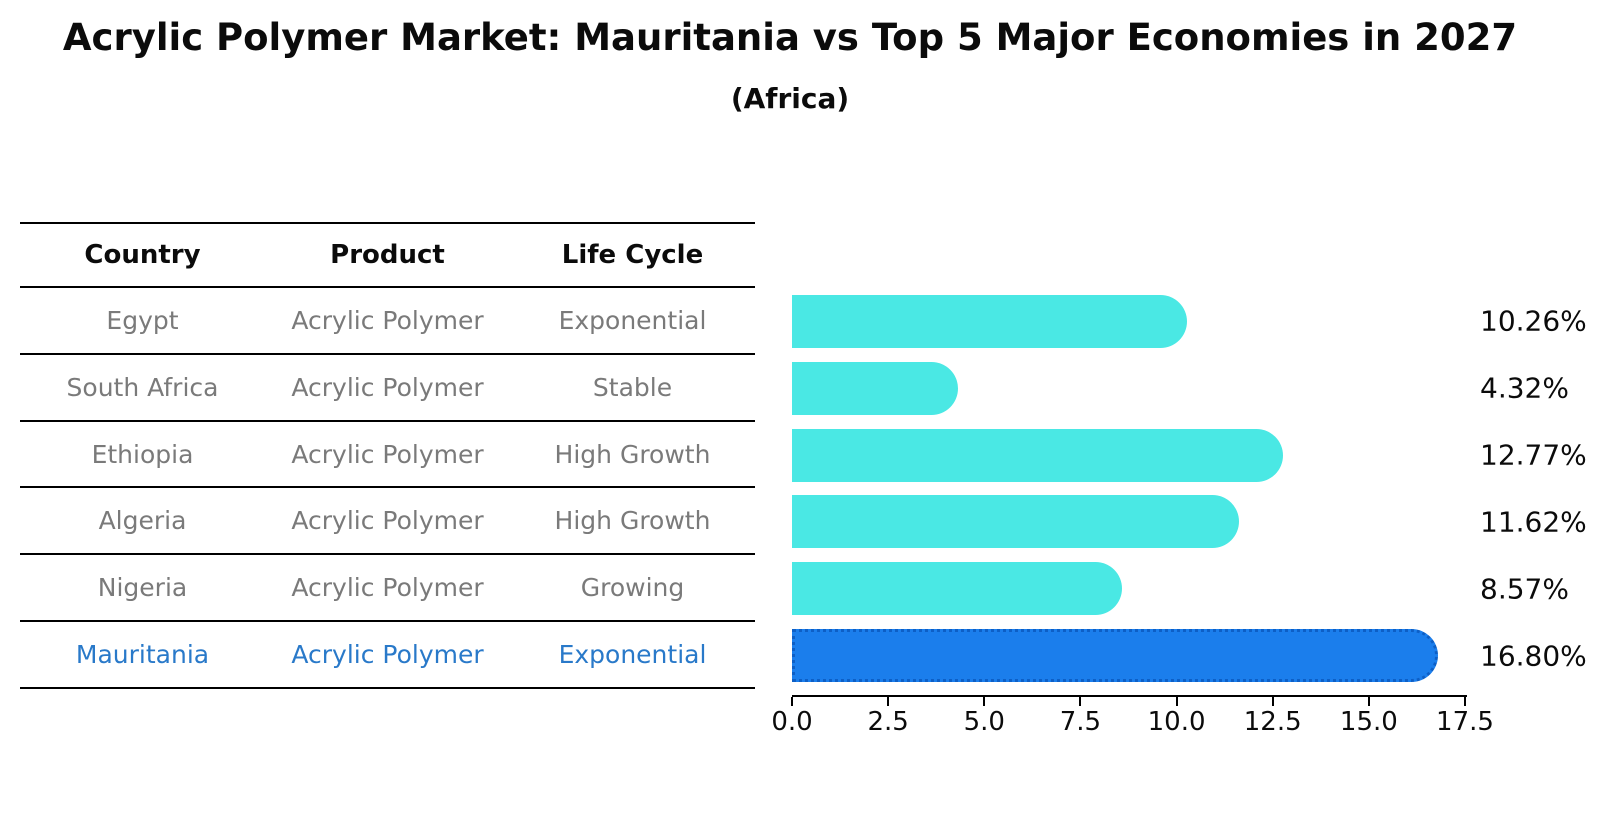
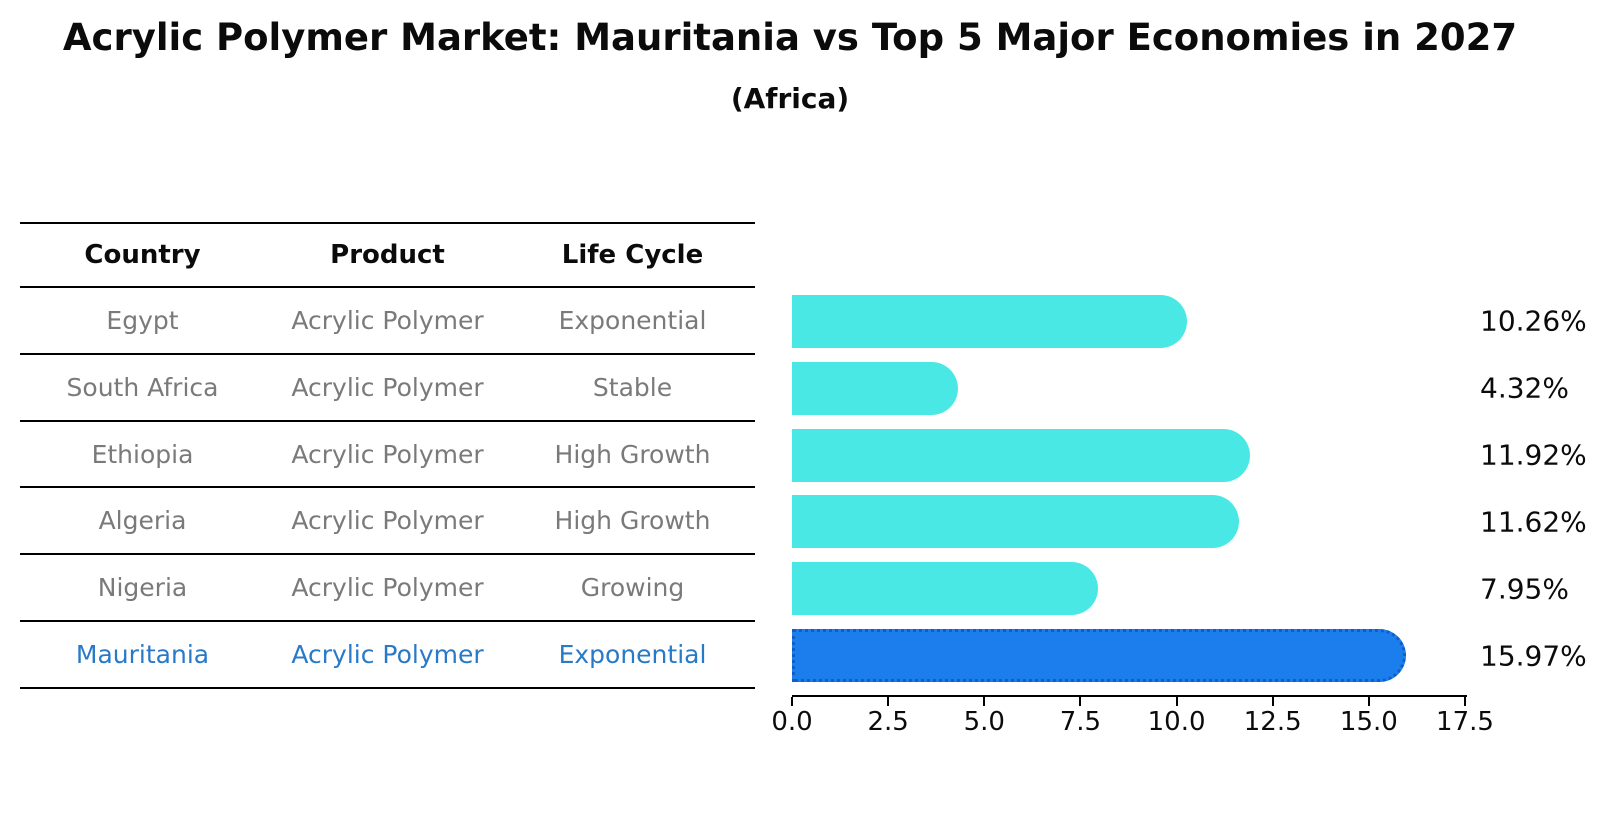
Ethiopia: 12.77% -> 11.92%
Nigeria: 8.57% -> 7.95%
Mauritania: 16.80% -> 15.97%
